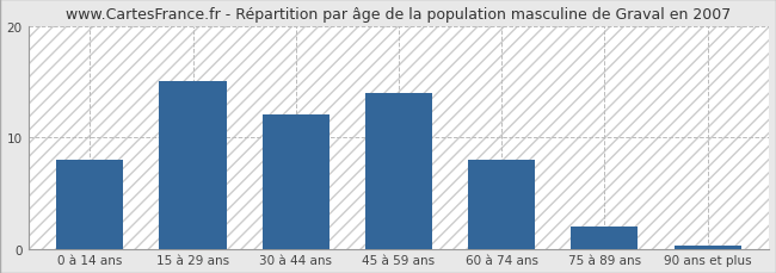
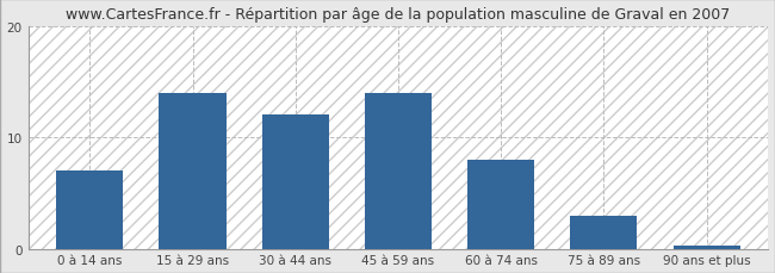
0 à 14 ans: 8.0 -> 7.0
15 à 29 ans: 15.0 -> 14.0
75 à 89 ans: 2.0 -> 3.0
